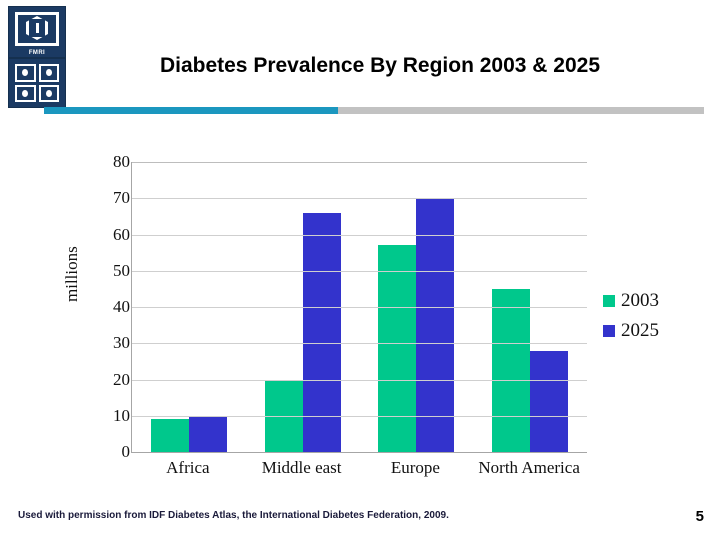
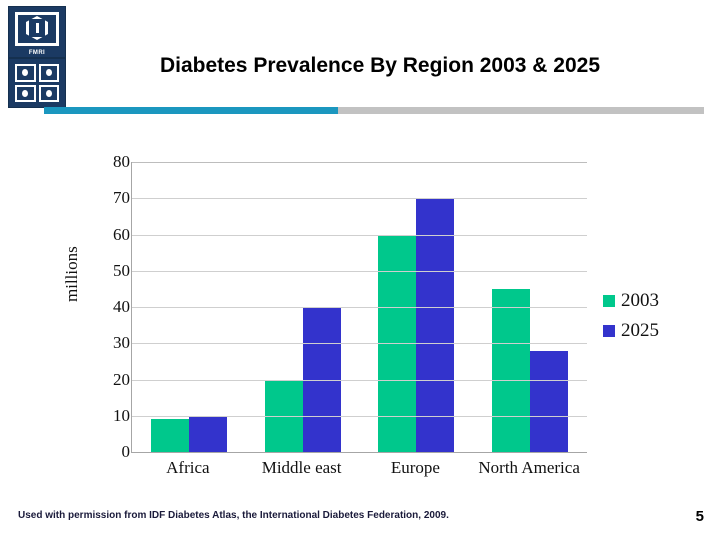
2025/Middle east: 66 -> 40
2003/Europe: 57 -> 60
